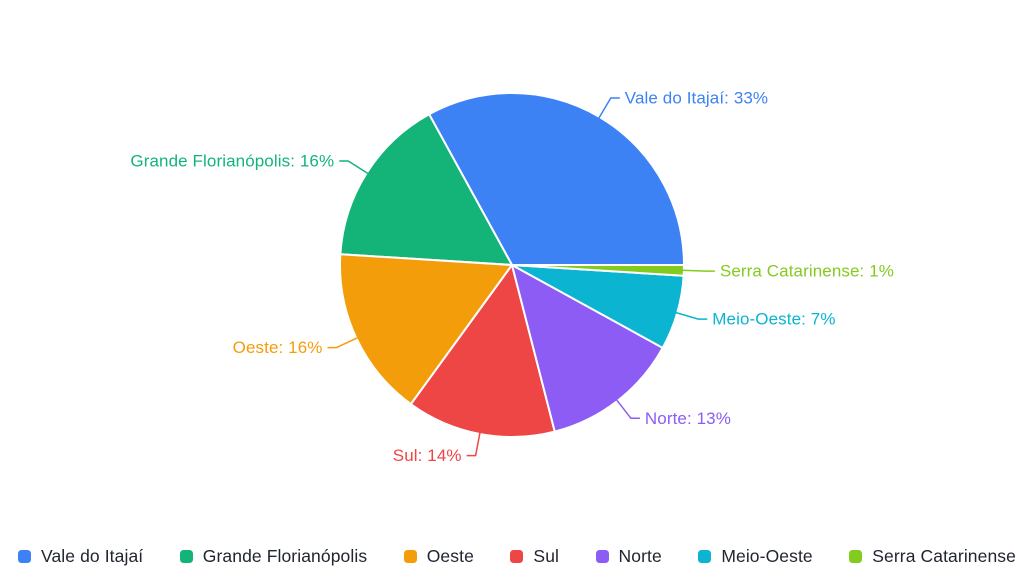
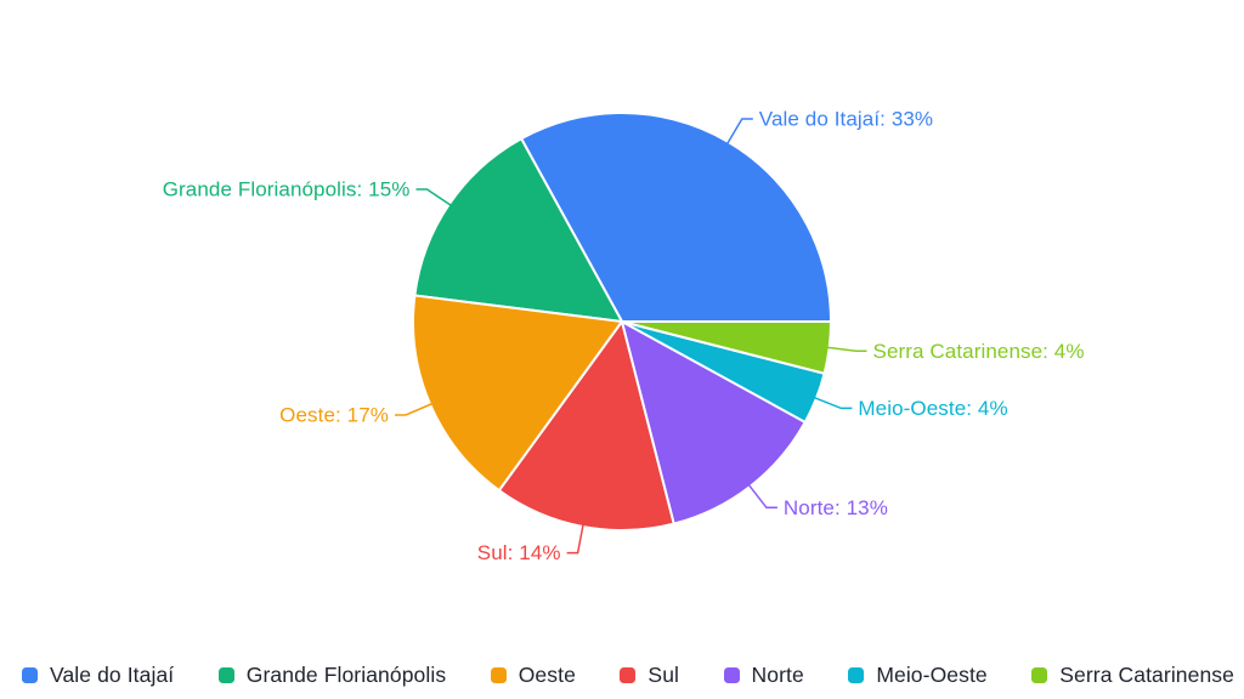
Grande Florianópolis: 16% -> 15%
Oeste: 16% -> 17%
Meio-Oeste: 7% -> 4%
Serra Catarinense: 1% -> 4%
